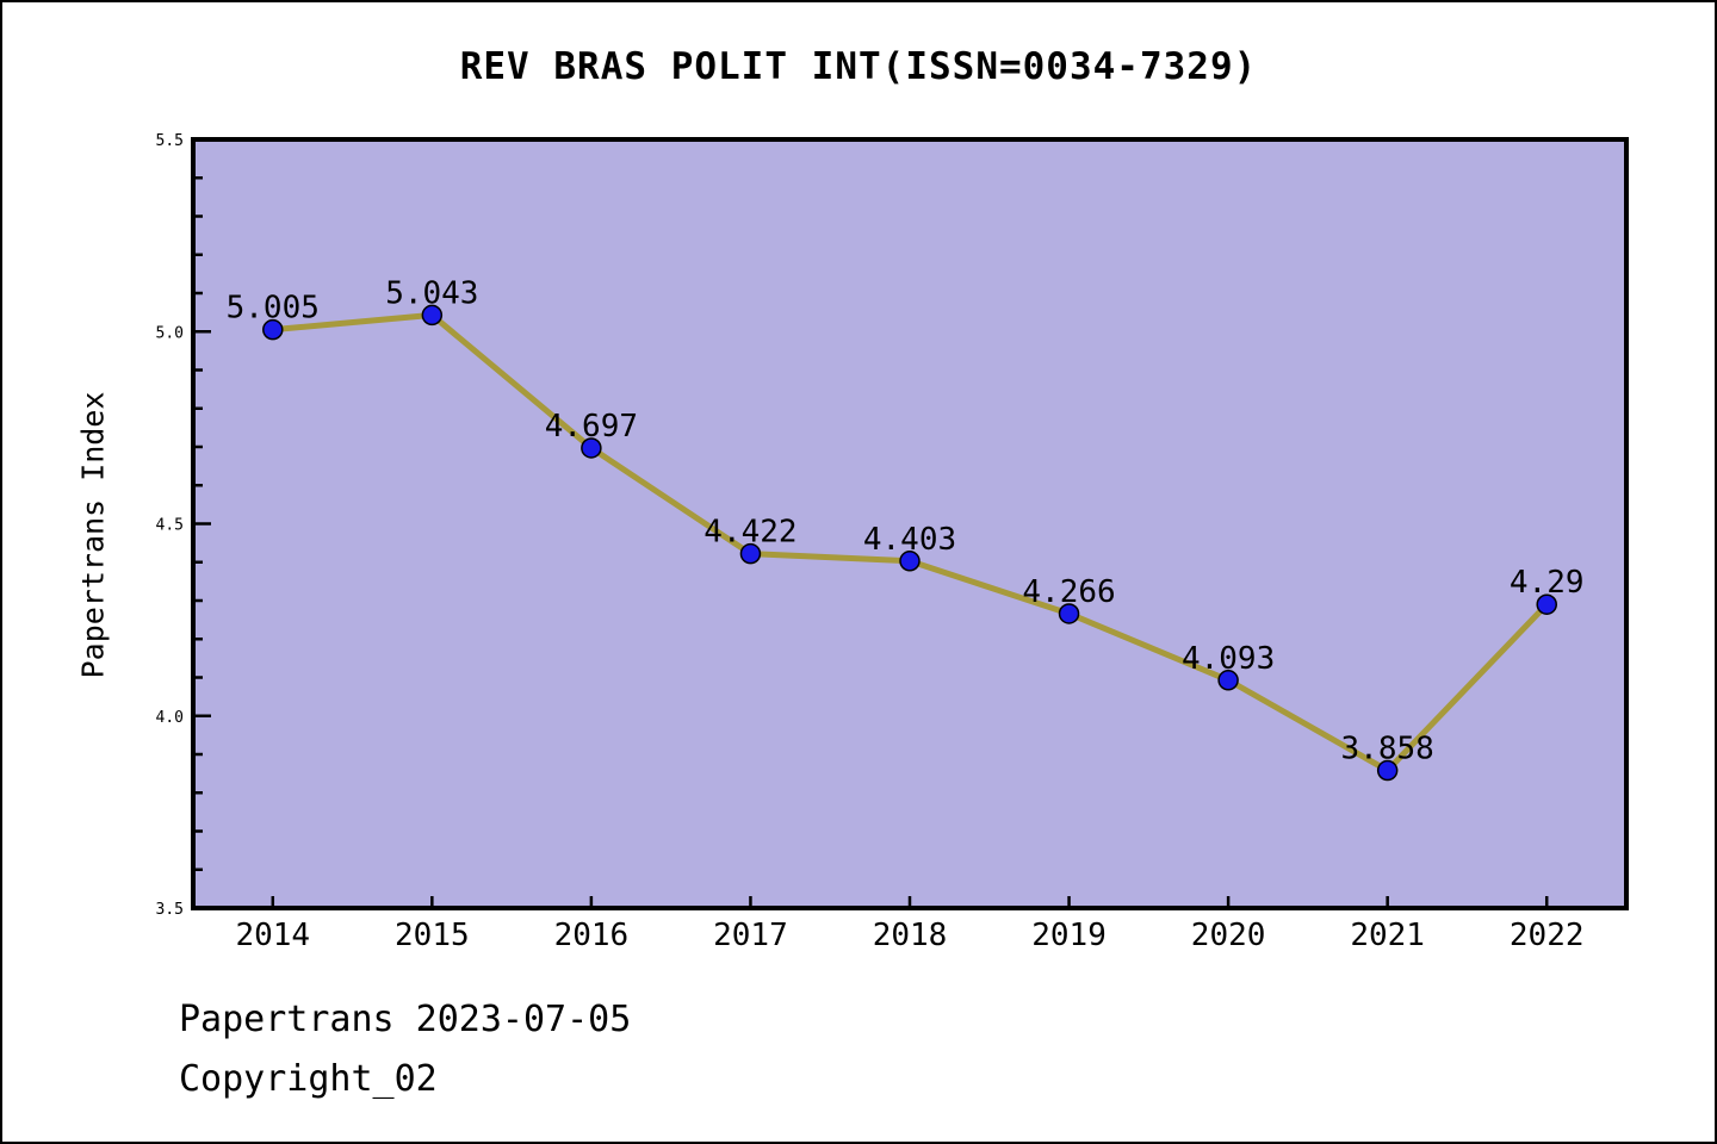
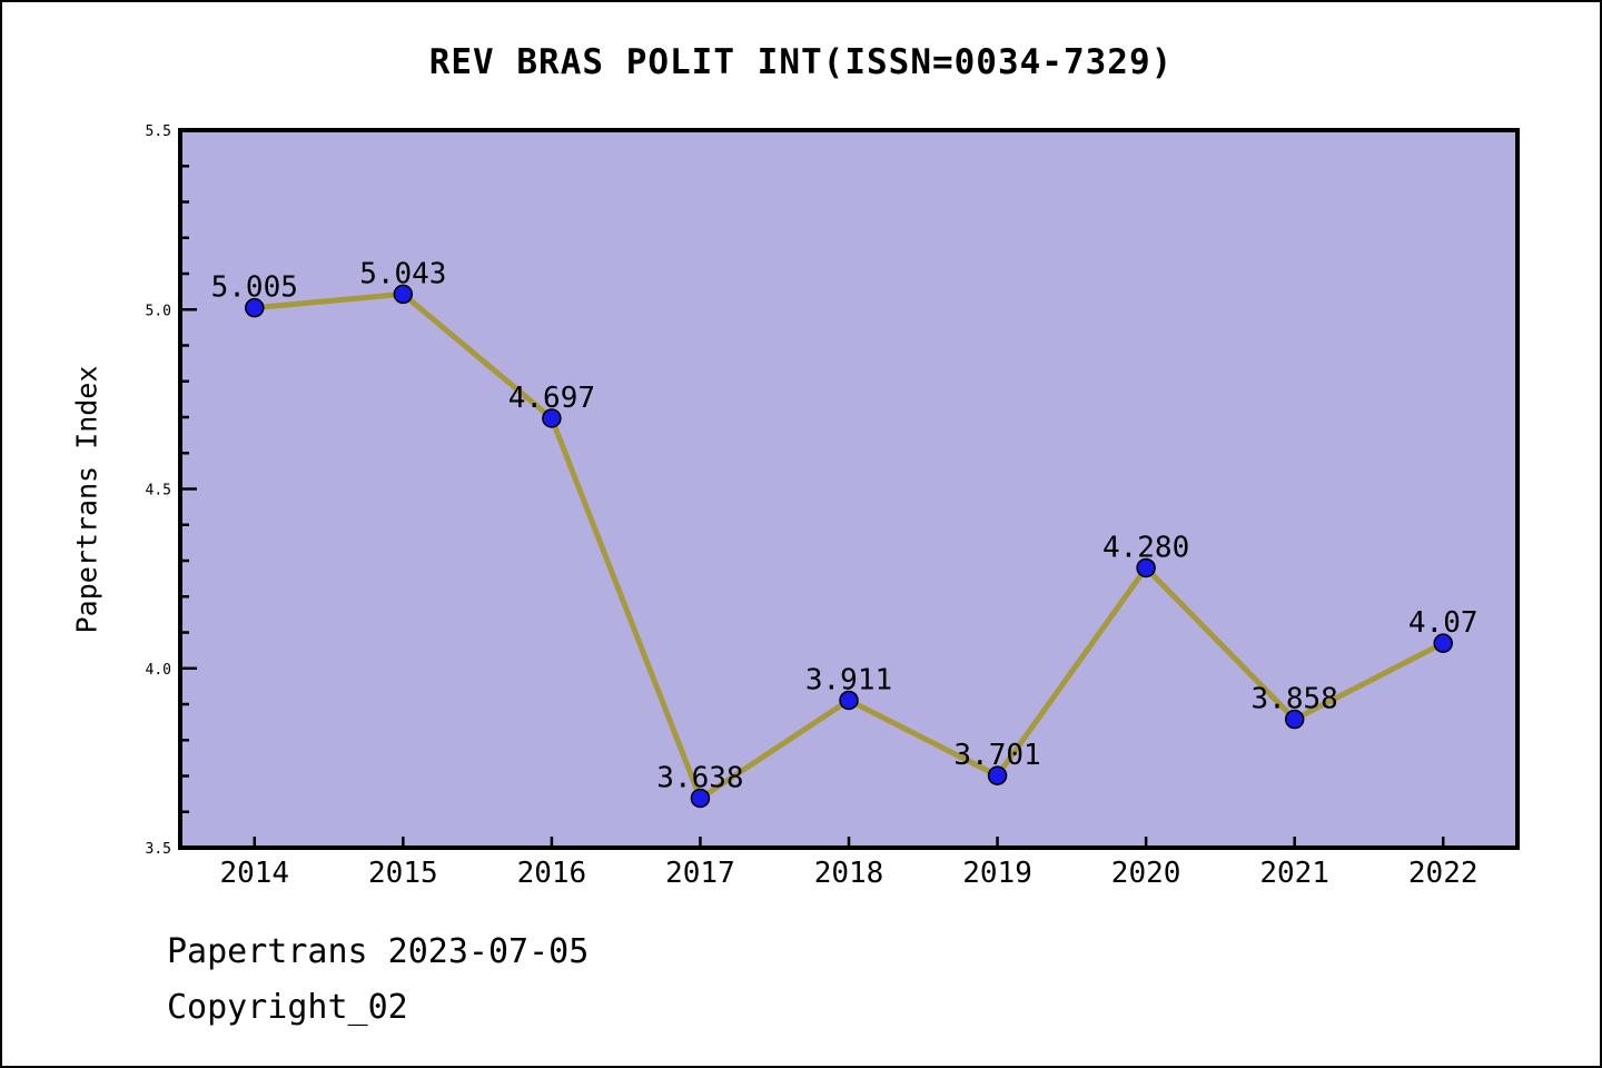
2017: 4.422 -> 3.638
2018: 4.403 -> 3.911
2019: 4.266 -> 3.701
2020: 4.093 -> 4.280
2022: 4.29 -> 4.07
